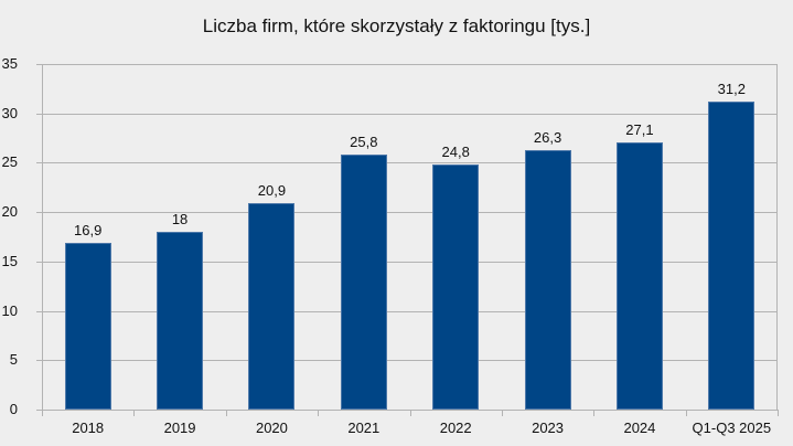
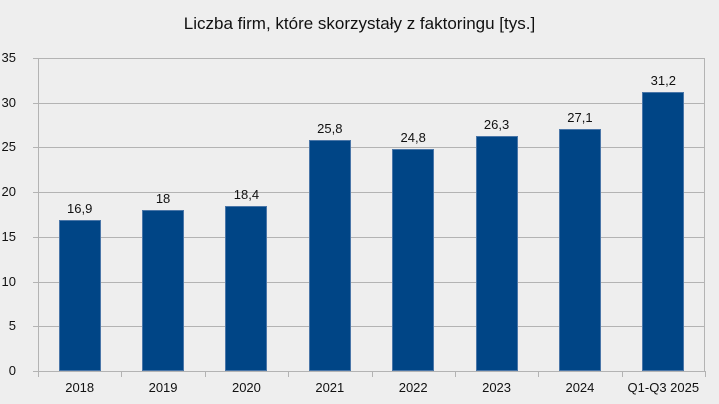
2020: 20,9 -> 18,4
